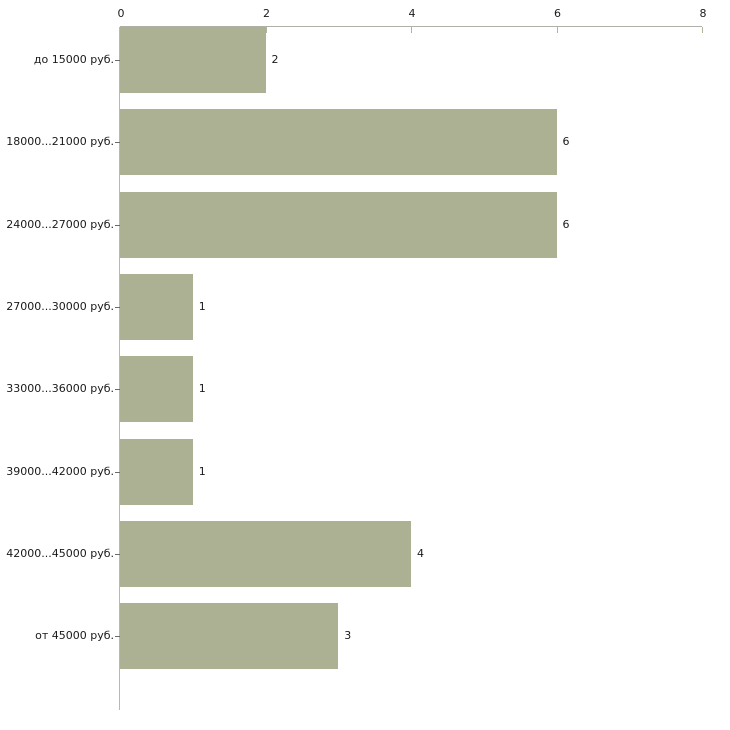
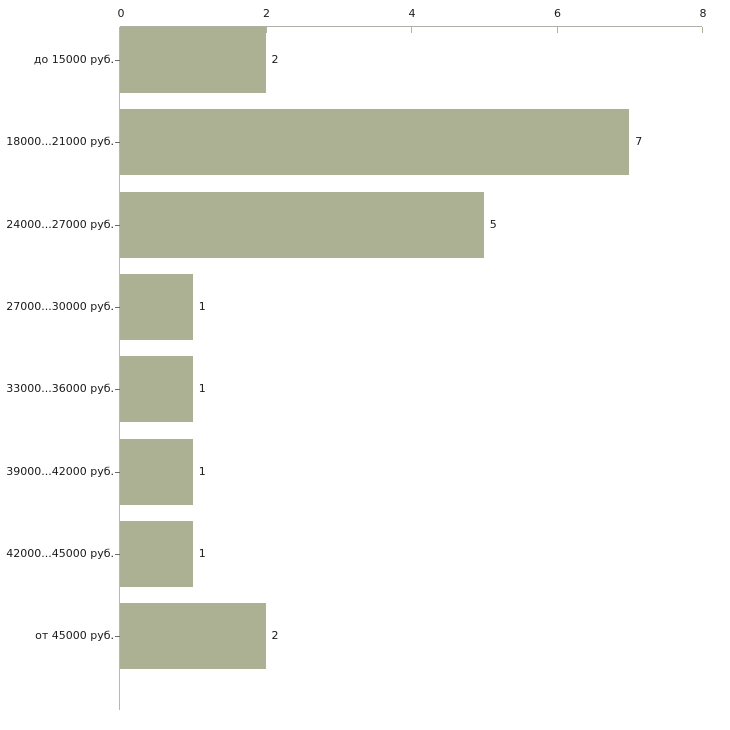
18000...21000 руб.: 6 -> 7
24000...27000 руб.: 6 -> 5
42000...45000 руб.: 4 -> 1
от 45000 руб.: 3 -> 2
